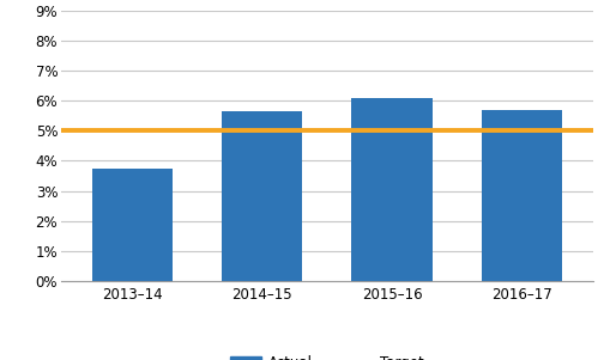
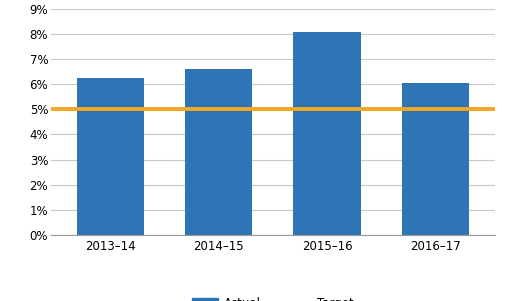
2013–14: 3.75% -> 6.25%
2014–15: 5.65% -> 6.60%
2015–16: 6.10% -> 8.10%
2016–17: 5.70% -> 6.05%
